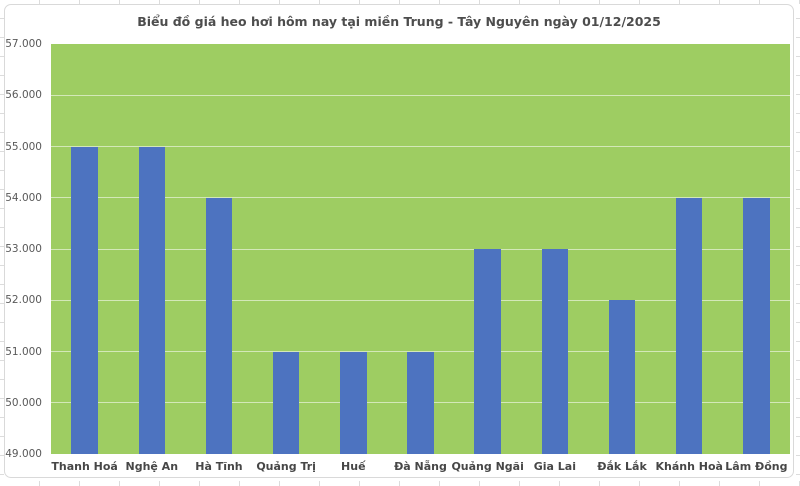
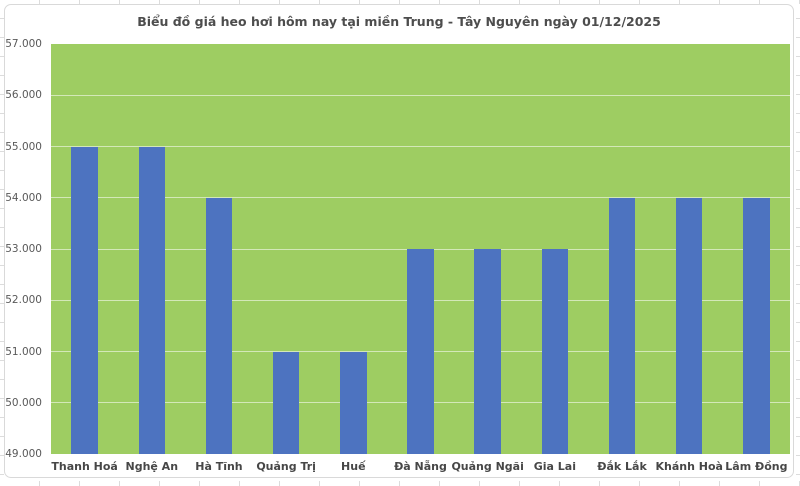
Đà Nẵng: 51000 -> 53000
Đắk Lắk: 52000 -> 54000
